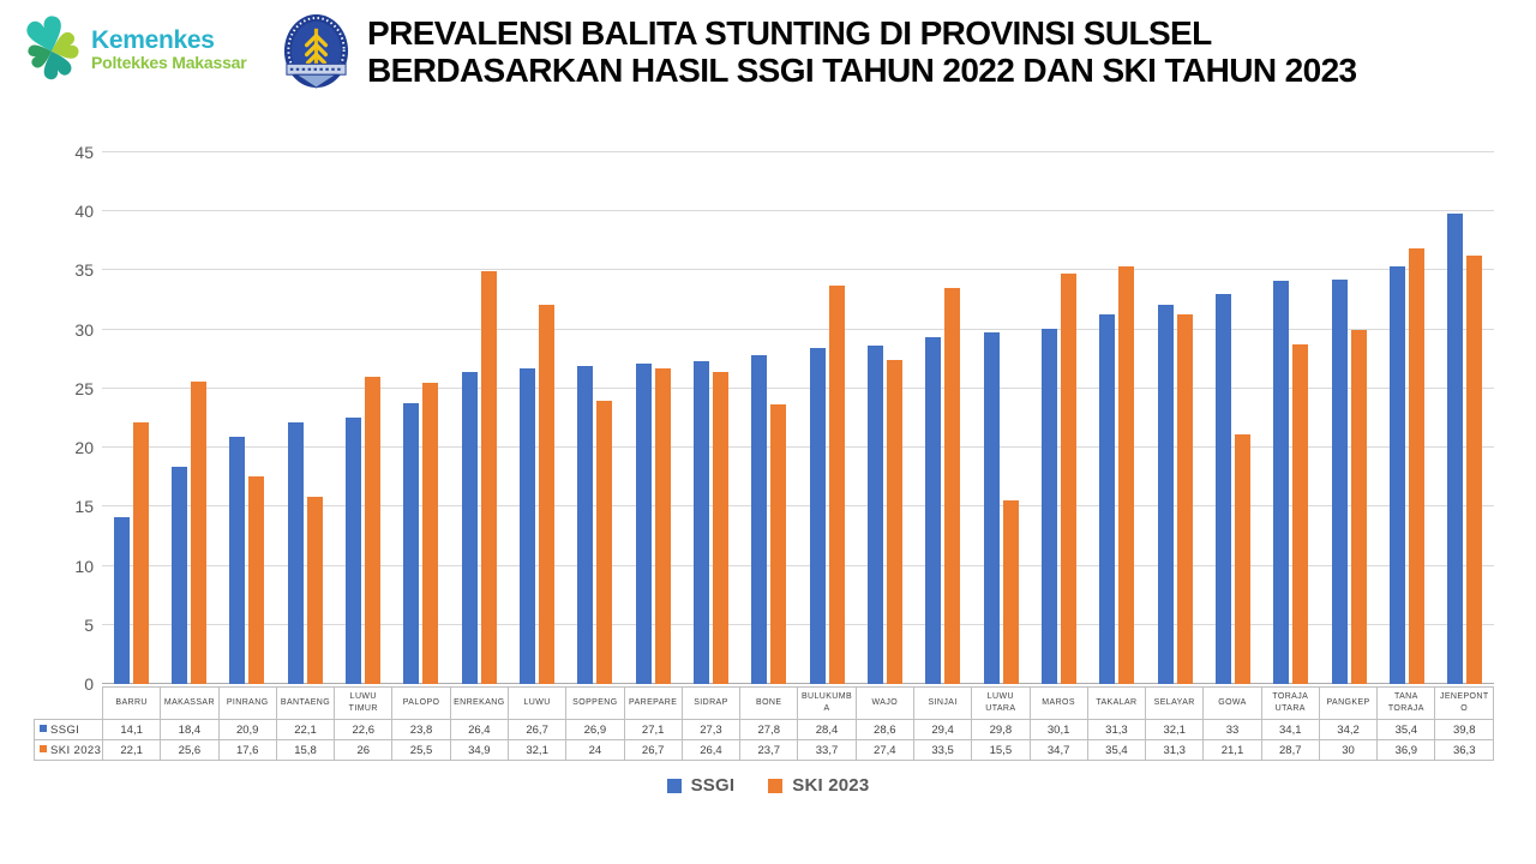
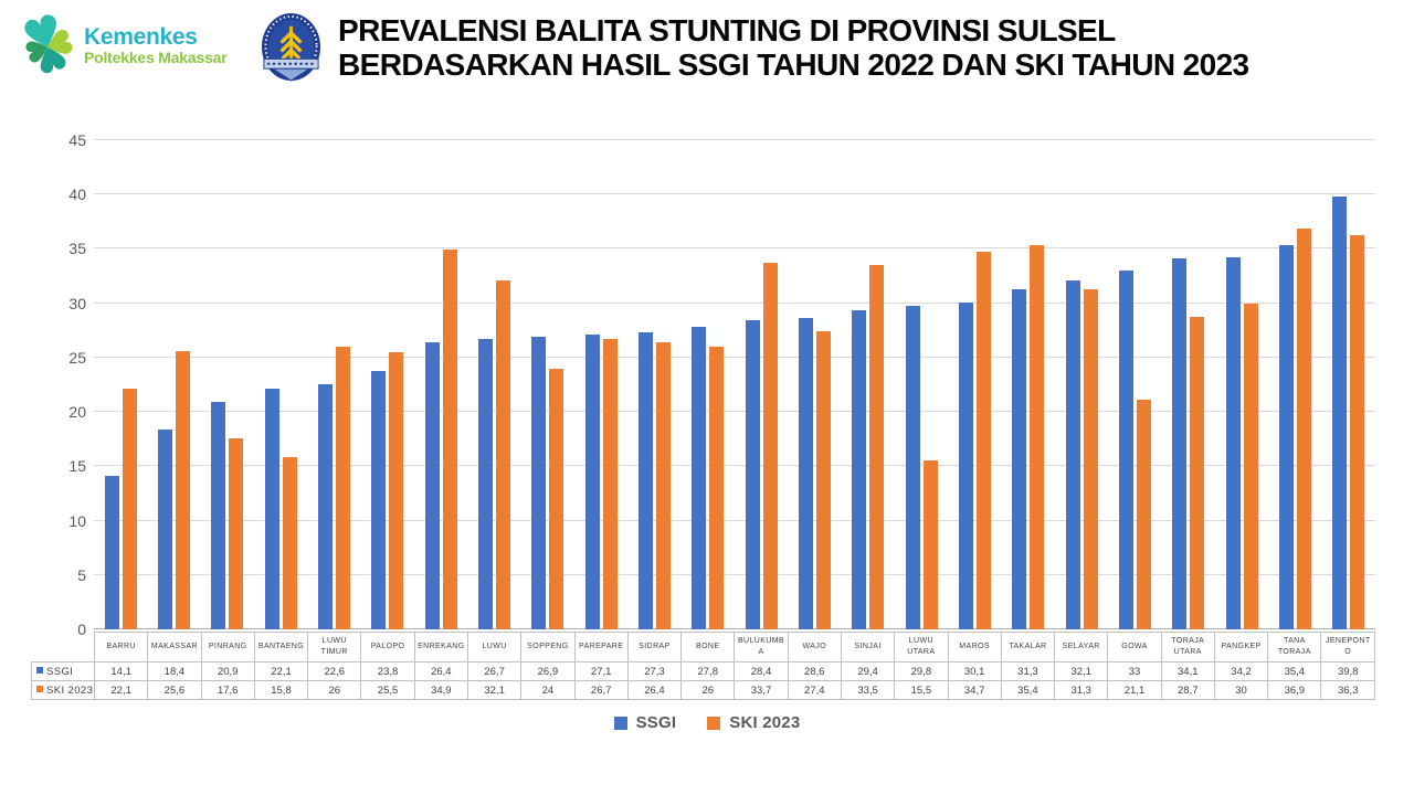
SKI 2023/BONE: 23,7 -> 26
